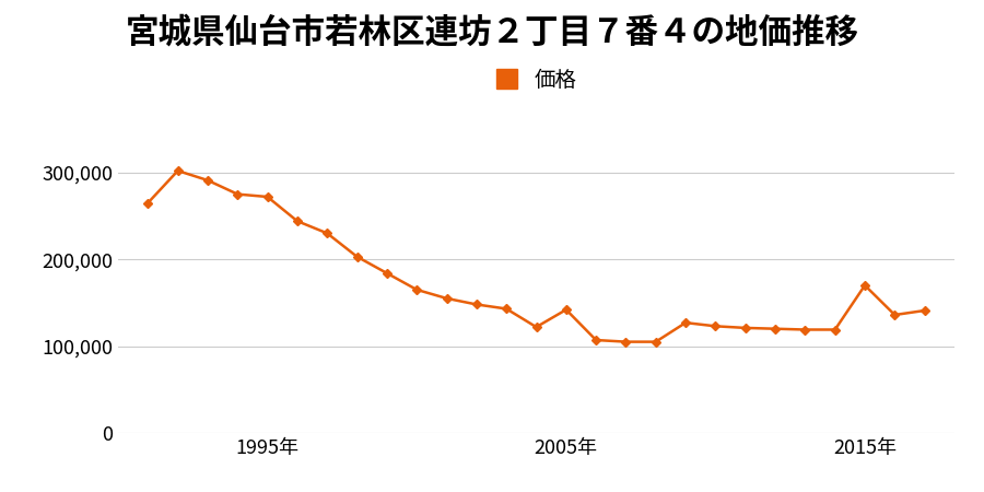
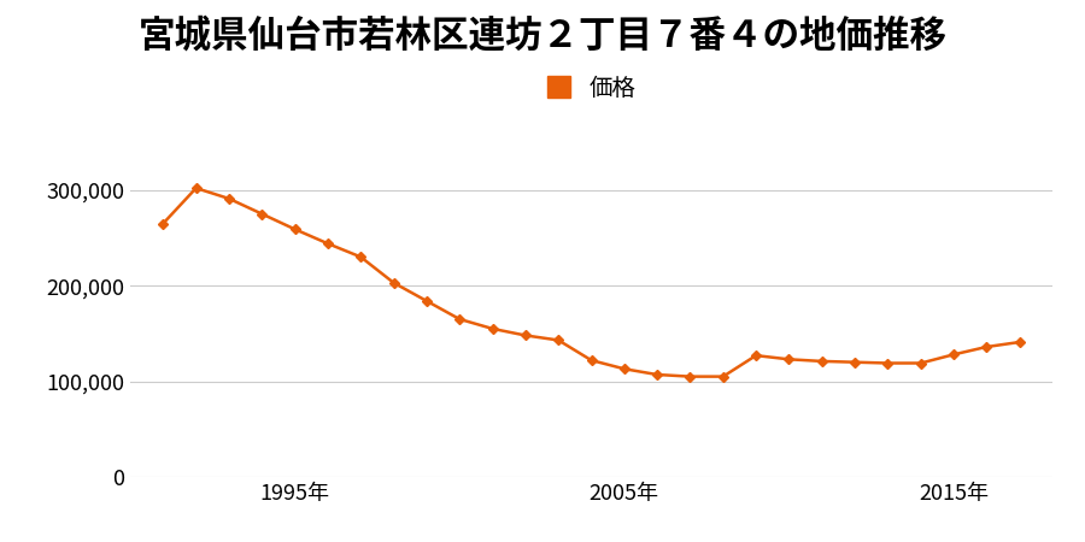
1995年: 272,000 -> 259,000
2005年: 142,000 -> 113,000
2015年: 170,000 -> 128,000
